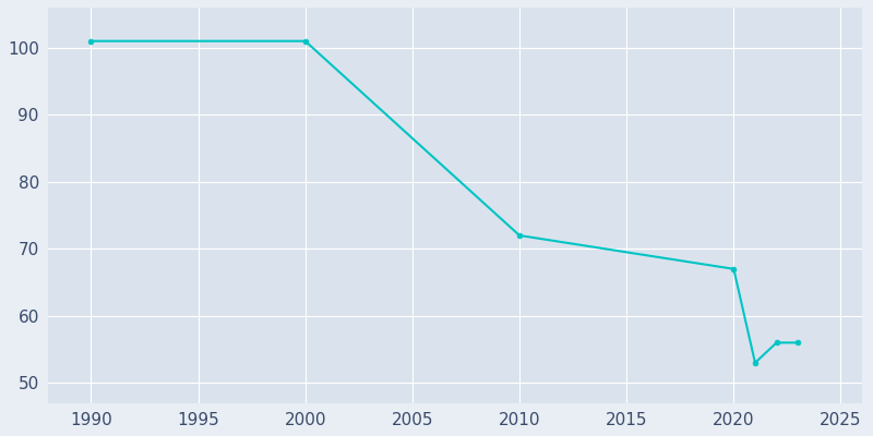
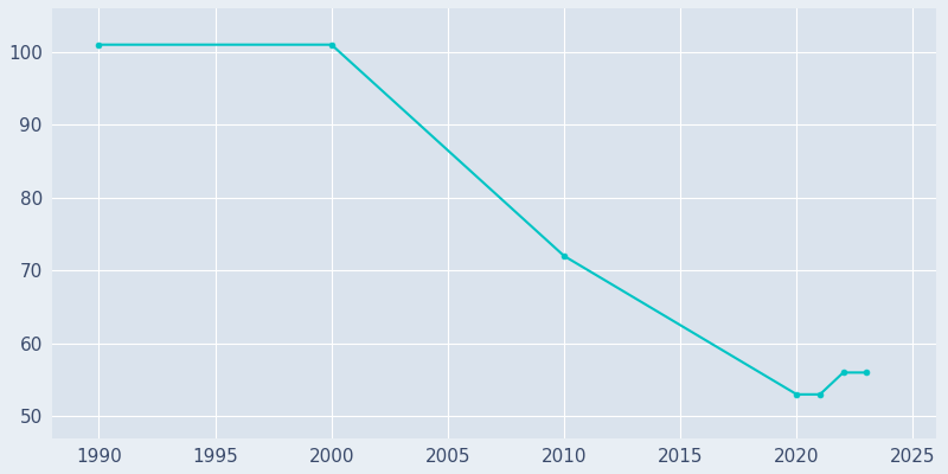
2020: 67 -> 53
